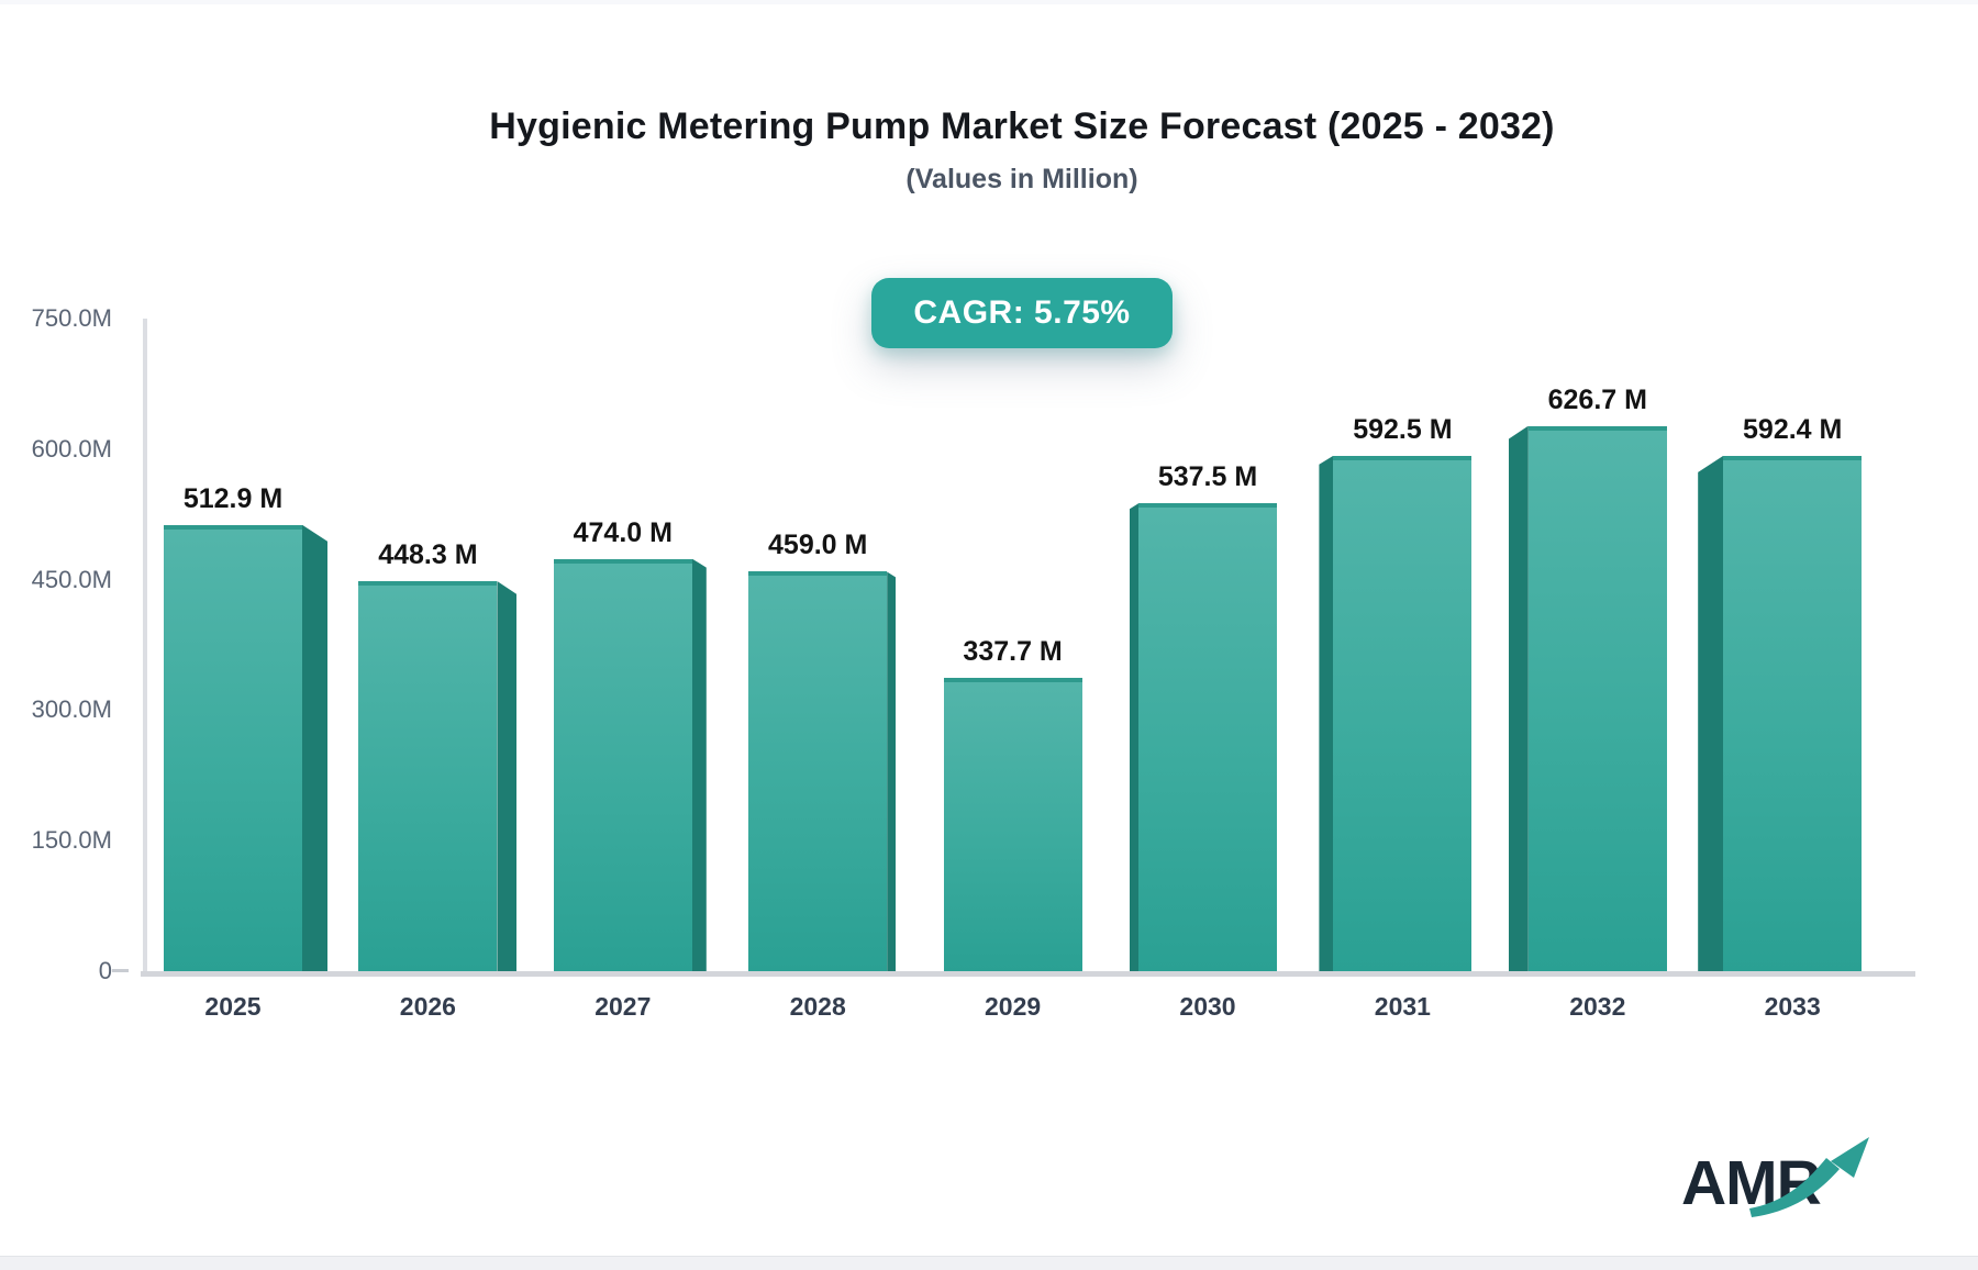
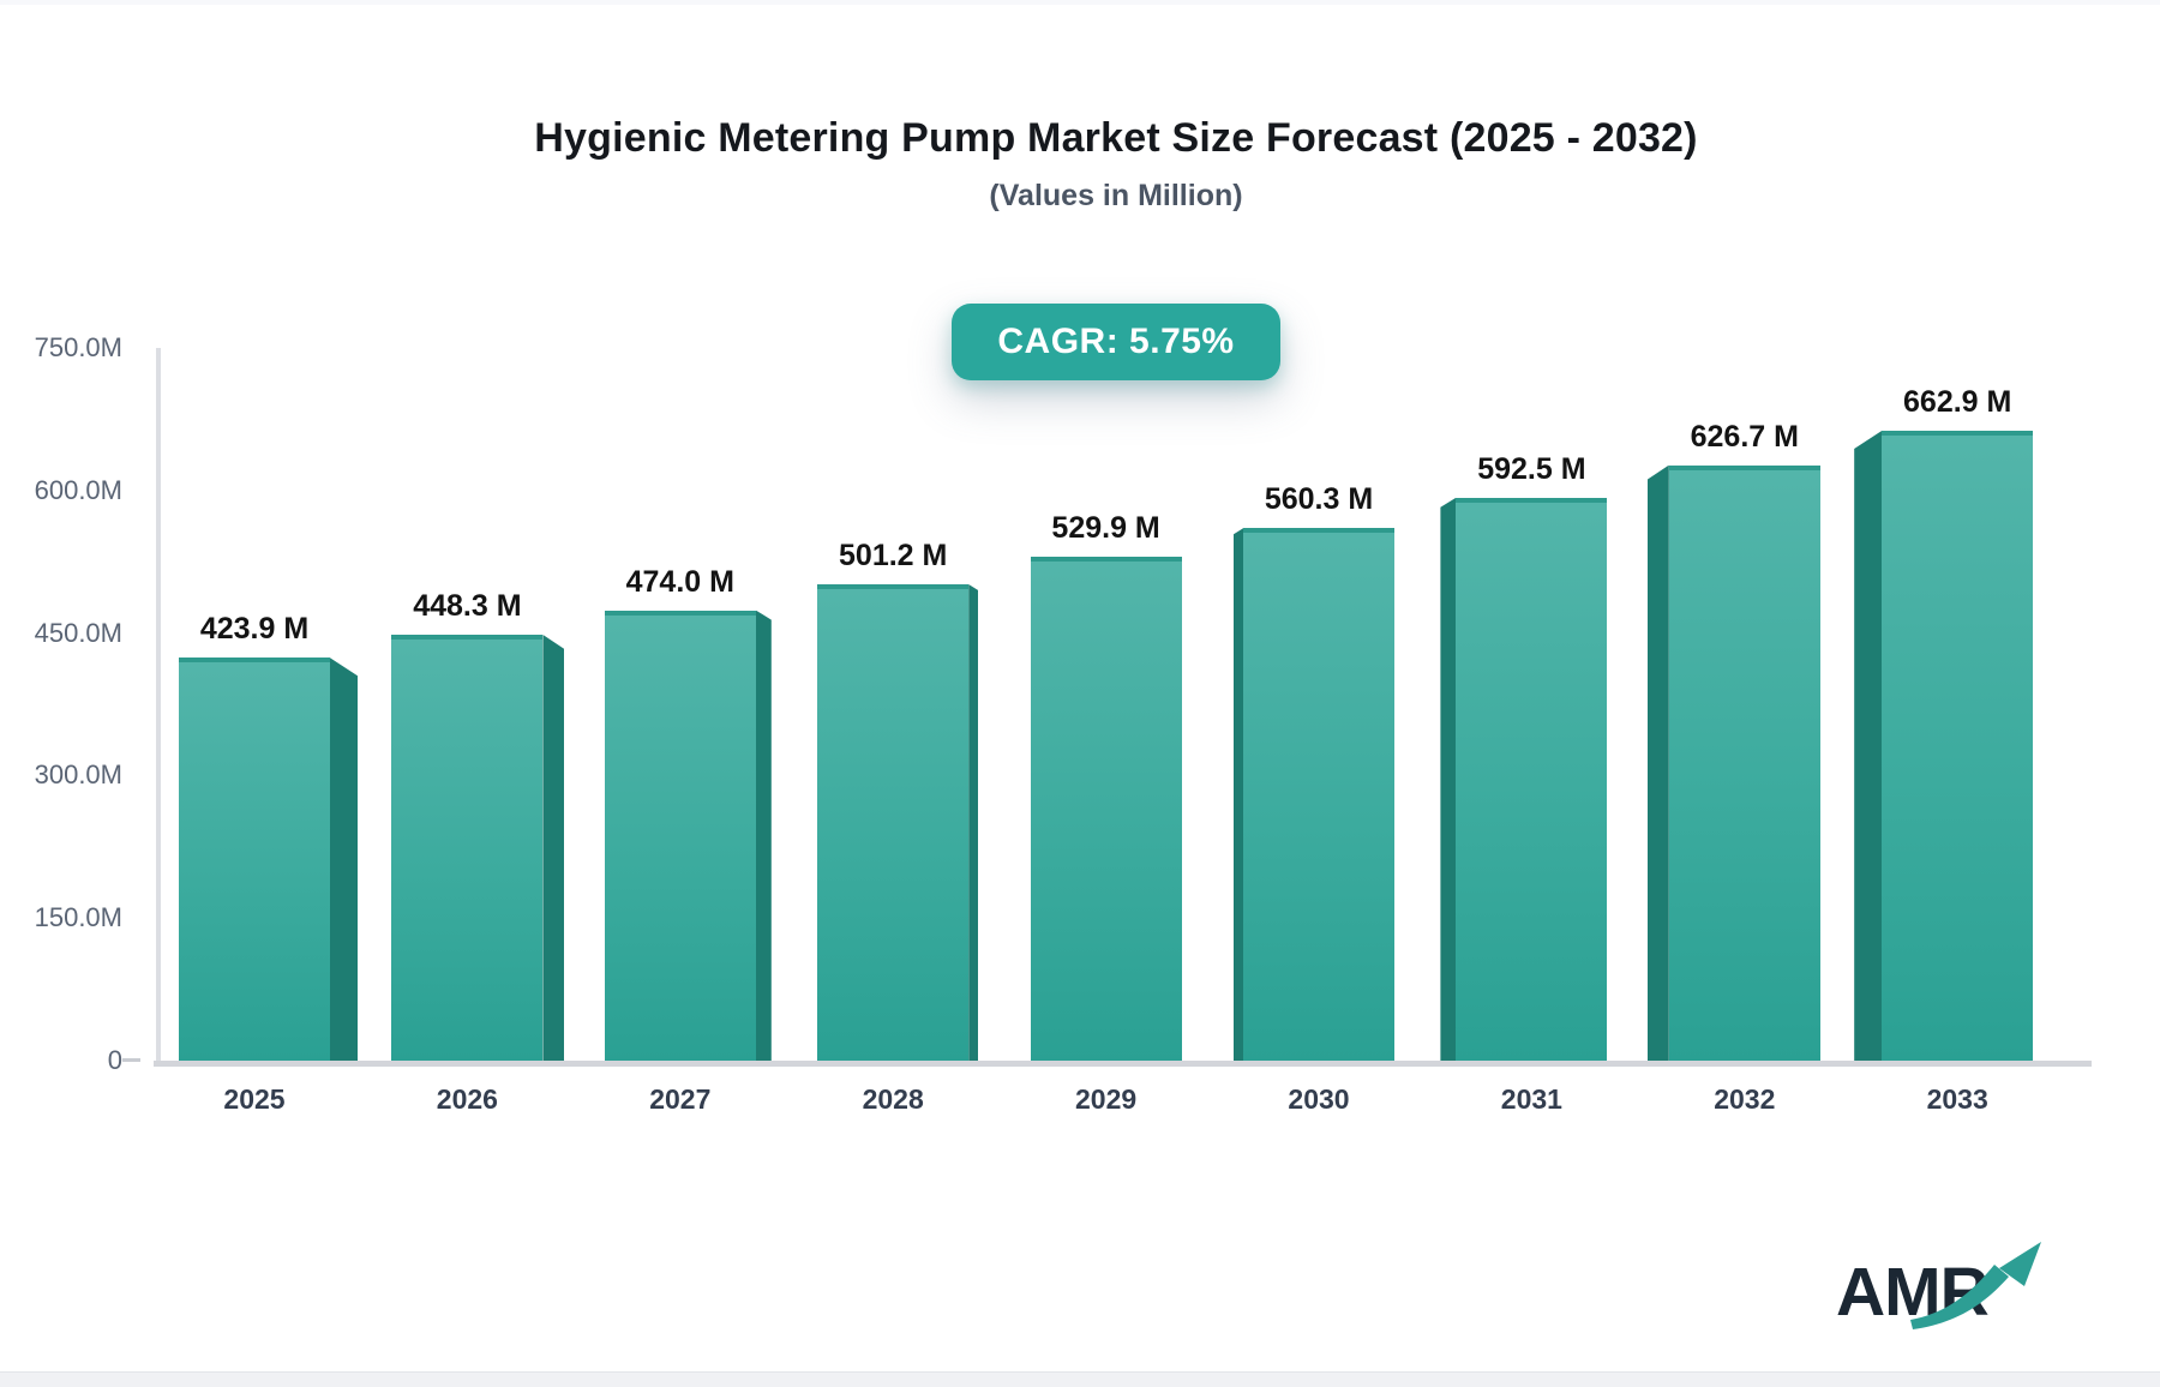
2025: 512.9 -> 423.9
2028: 459.0 -> 501.2
2029: 337.7 -> 529.9
2030: 537.5 -> 560.3
2033: 592.4 -> 662.9
